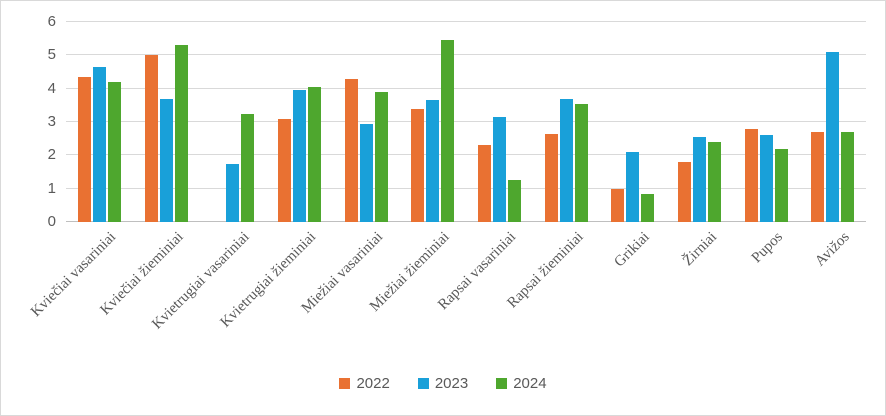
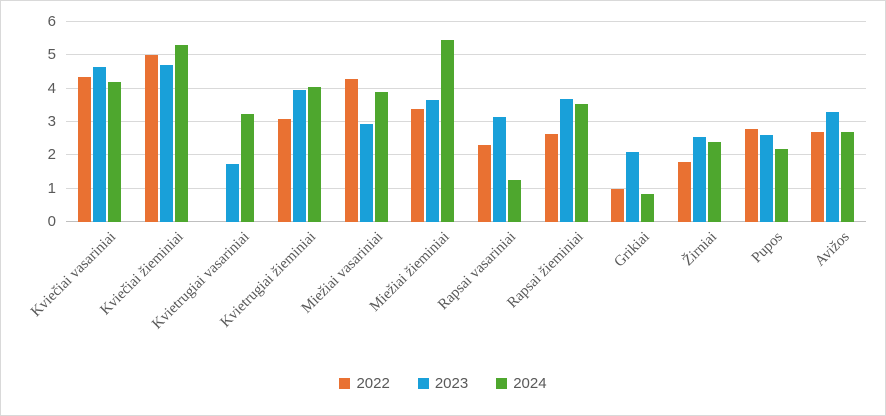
2023/Kviečiai žieminiai: 3.7 -> 4.7
2023/Avižos: 5.1 -> 3.3
